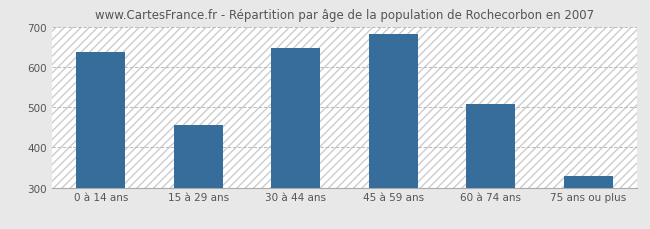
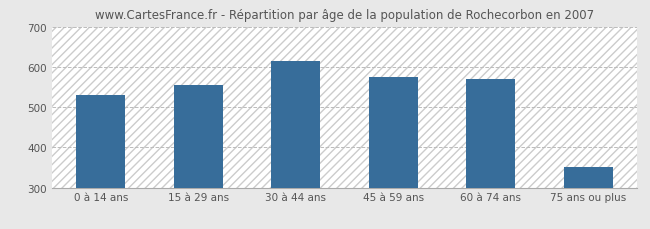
0 à 14 ans: 638 -> 530
15 à 29 ans: 456 -> 555
30 à 44 ans: 648 -> 615
45 à 59 ans: 682 -> 575
60 à 74 ans: 507 -> 570
75 ans ou plus: 328 -> 350
